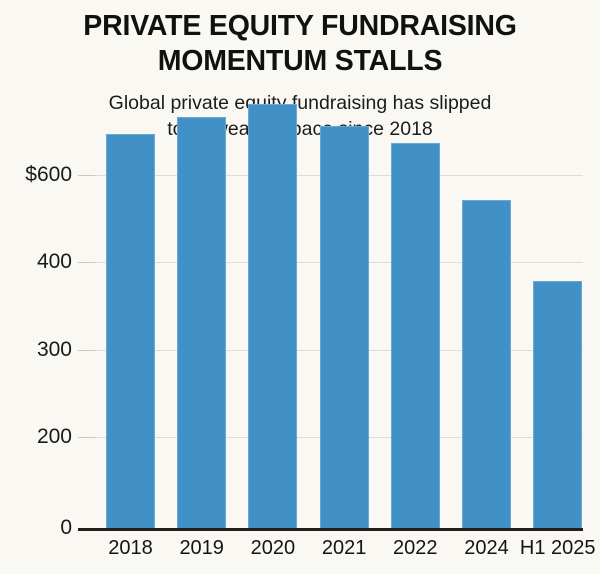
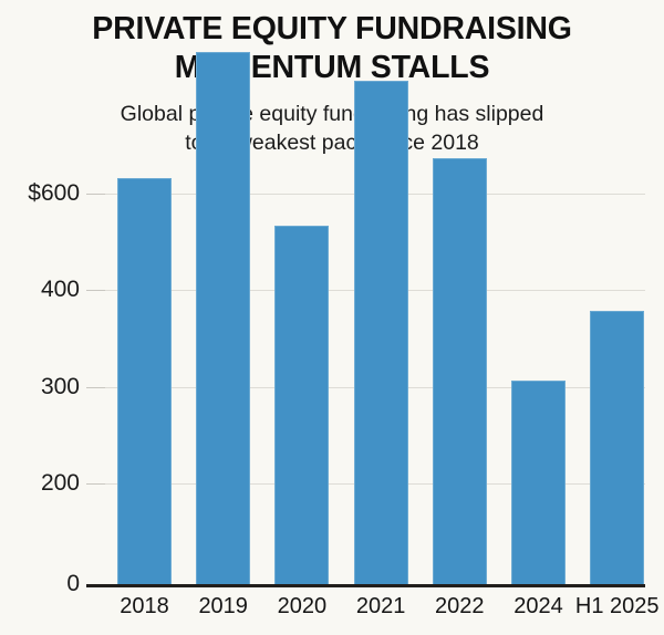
2018: 450 -> 420
2019: 470 -> 550
2020: 480 -> 370
2021: 460 -> 520
2024: 380 -> 210
